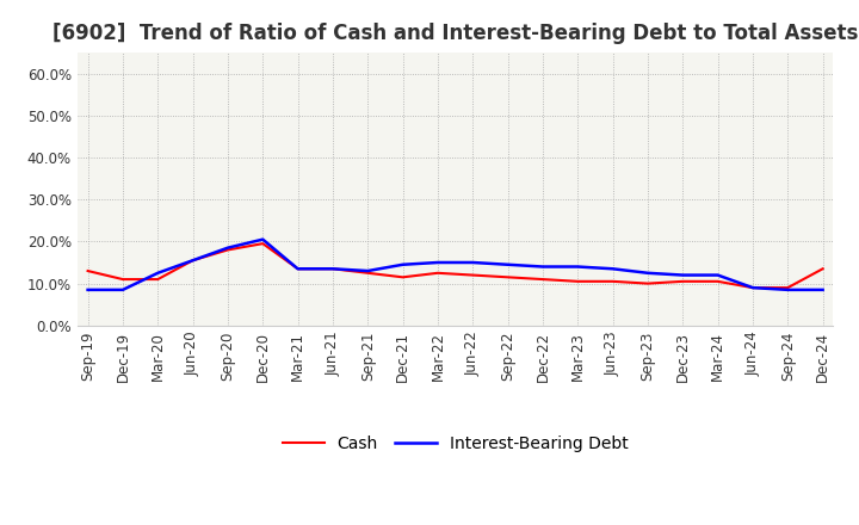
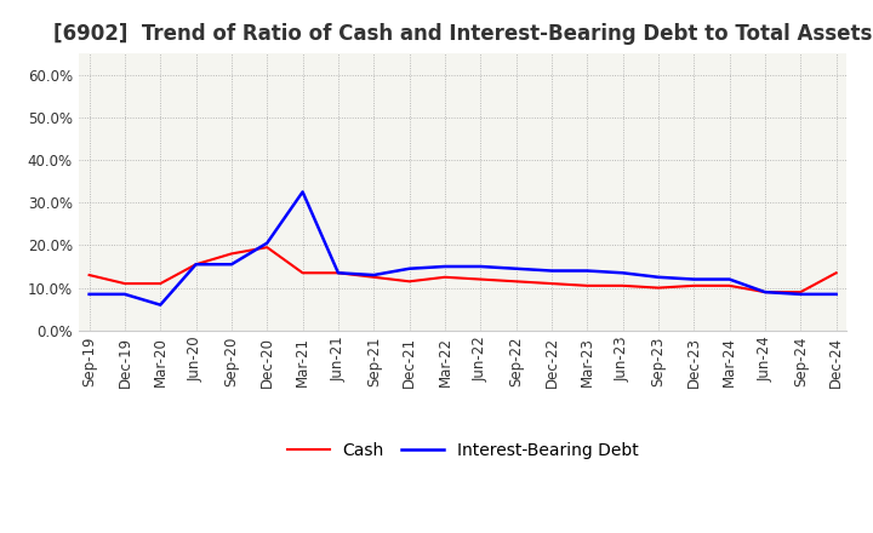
Interest-Bearing Debt/Mar-20: 12.5% -> 6.0%
Interest-Bearing Debt/Sep-20: 18.5% -> 15.5%
Interest-Bearing Debt/Mar-21: 13.5% -> 32.5%
